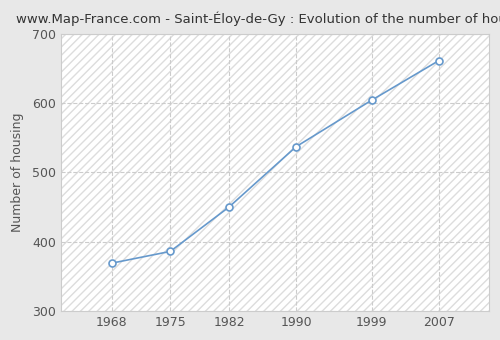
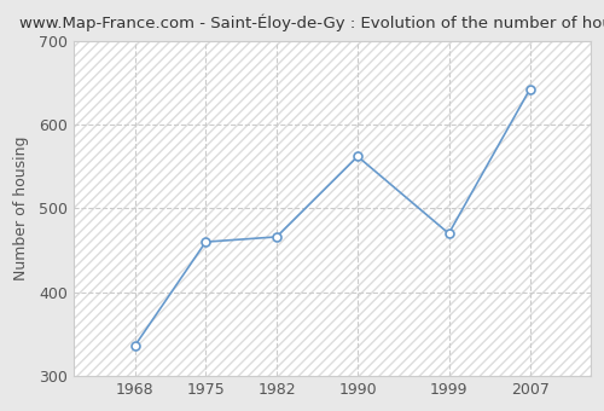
1968: 369 -> 336
1975: 386 -> 460
1982: 450 -> 466
1990: 537 -> 562
1999: 604 -> 470
2007: 661 -> 642
